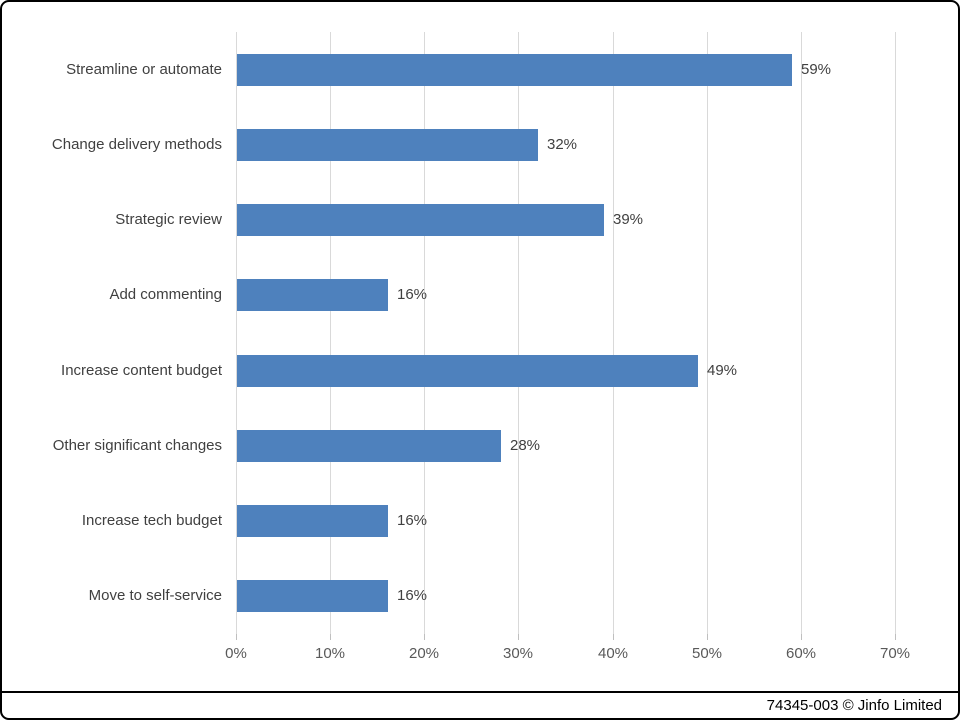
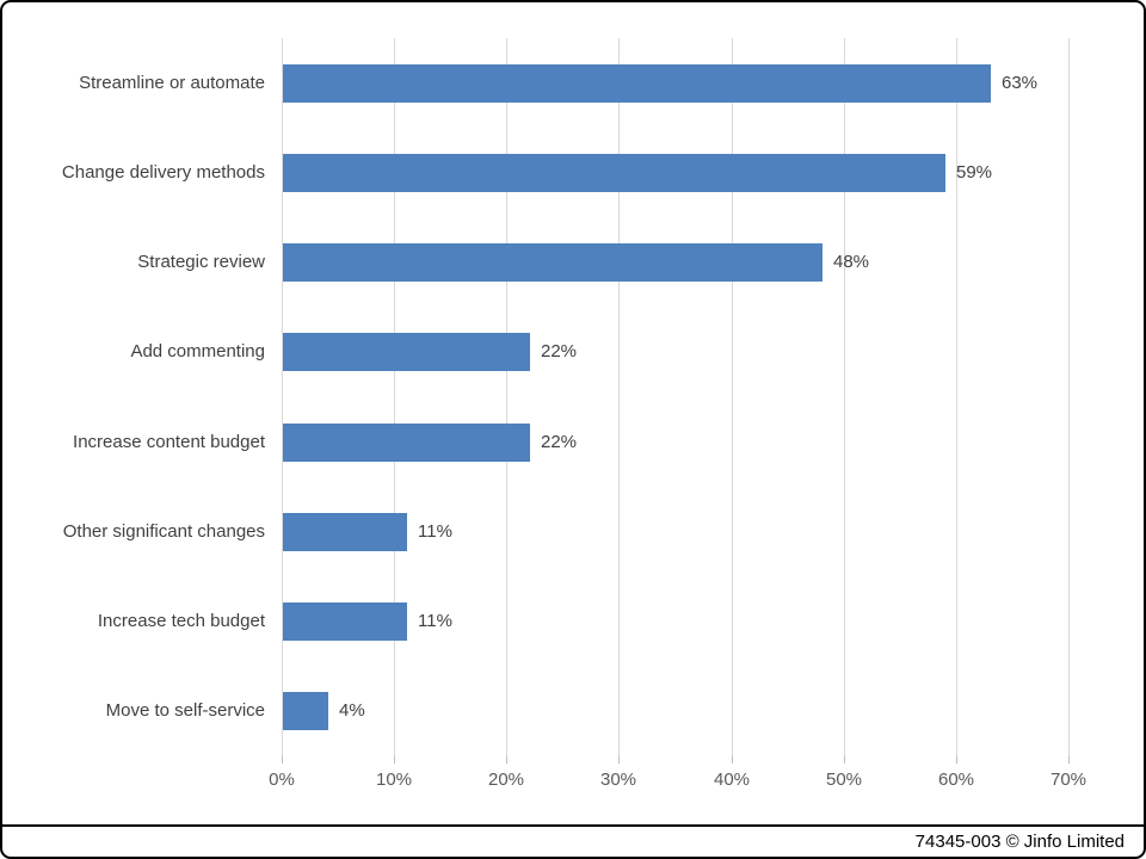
Streamline or automate: 59% -> 63%
Change delivery methods: 32% -> 59%
Strategic review: 39% -> 48%
Add commenting: 16% -> 22%
Increase content budget: 49% -> 22%
Other significant changes: 28% -> 11%
Increase tech budget: 16% -> 11%
Move to self-service: 16% -> 4%
